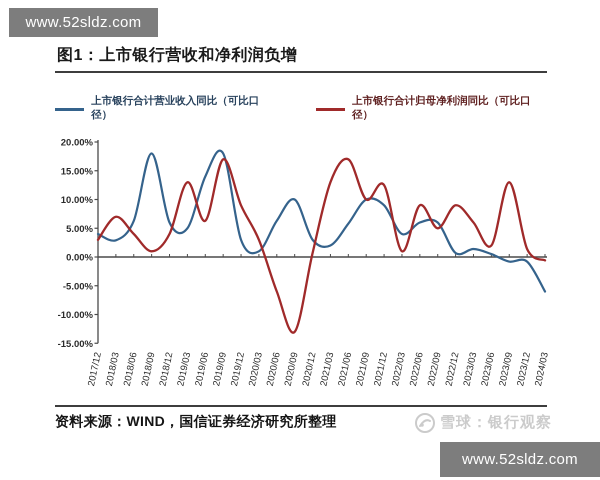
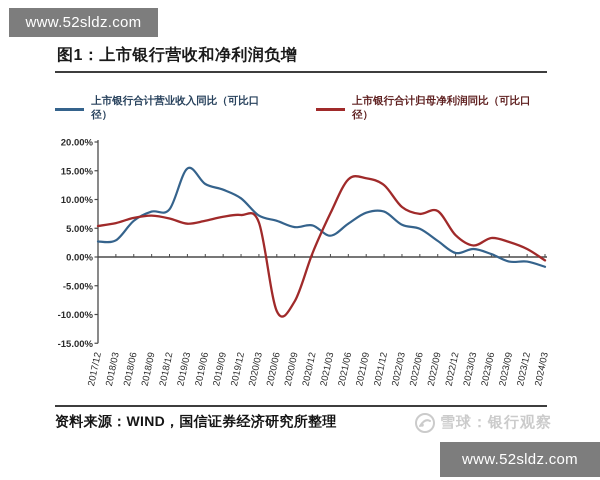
上市银行合计营业收入同比（可比口径）/2017/12: 4% -> 3%
上市银行合计归母净利润同比（可比口径）/2017/12: 3% -> 5%
上市银行合计归母净利润同比（可比口径）/2018/03: 7% -> 6%
上市银行合计归母净利润同比（可比口径）/2018/06: 4% -> 7%
上市银行合计营业收入同比（可比口径）/2018/09: 18% -> 8%
上市银行合计归母净利润同比（可比口径）/2018/09: 1% -> 7%
上市银行合计营业收入同比（可比口径）/2018/12: 6% -> 8%
上市银行合计归母净利润同比（可比口径）/2018/12: 4% -> 7%
上市银行合计营业收入同比（可比口径）/2019/03: 5% -> 15%
上市银行合计归母净利润同比（可比口径）/2019/03: 13% -> 6%
上市银行合计营业收入同比（可比口径）/2019/06: 14% -> 13%
上市银行合计营业收入同比（可比口径）/2019/09: 18% -> 12%
上市银行合计归母净利润同比（可比口径）/2019/09: 17% -> 7%
上市银行合计营业收入同比（可比口径）/2019/12: 3% -> 10%
上市银行合计归母净利润同比（可比口径）/2019/12: 9% -> 7%
上市银行合计营业收入同比（可比口径）/2020/03: 1% -> 7%
上市银行合计归母净利润同比（可比口径）/2020/03: 3% -> 6%
上市银行合计归母净利润同比（可比口径）/2020/06: -6% -> -9%
上市银行合计营业收入同比（可比口径）/2020/09: 10% -> 5%
上市银行合计归母净利润同比（可比口径）/2020/09: -13% -> -8%
上市银行合计营业收入同比（可比口径）/2020/12: 3% -> 6%
上市银行合计营业收入同比（可比口径）/2021/03: 2% -> 4%
上市银行合计归母净利润同比（可比口径）/2021/03: 13% -> 8%
上市银行合计归母净利润同比（可比口径）/2021/06: 17% -> 14%
上市银行合计营业收入同比（可比口径）/2021/09: 10% -> 8%
上市银行合计归母净利润同比（可比口径）/2021/09: 10% -> 14%
上市银行合计营业收入同比（可比口径）/2021/12: 9% -> 8%
上市银行合计营业收入同比（可比口径）/2022/03: 4% -> 6%
上市银行合计归母净利润同比（可比口径）/2022/03: 1% -> 9%
上市银行合计营业收入同比（可比口径）/2022/06: 6% -> 5%
上市银行合计归母净利润同比（可比口径）/2022/06: 9% -> 8%
上市银行合计营业收入同比（可比口径）/2022/09: 6% -> 3%
上市银行合计归母净利润同比（可比口径）/2022/09: 5% -> 8%
上市银行合计归母净利润同比（可比口径）/2022/12: 9% -> 4%
上市银行合计归母净利润同比（可比口径）/2023/03: 6% -> 2%
上市银行合计归母净利润同比（可比口径）/2023/06: 2% -> 3%
上市银行合计归母净利润同比（可比口径）/2023/09: 13% -> 3%
上市银行合计营业收入同比（可比口径）/2024/03: -6% -> -2%
